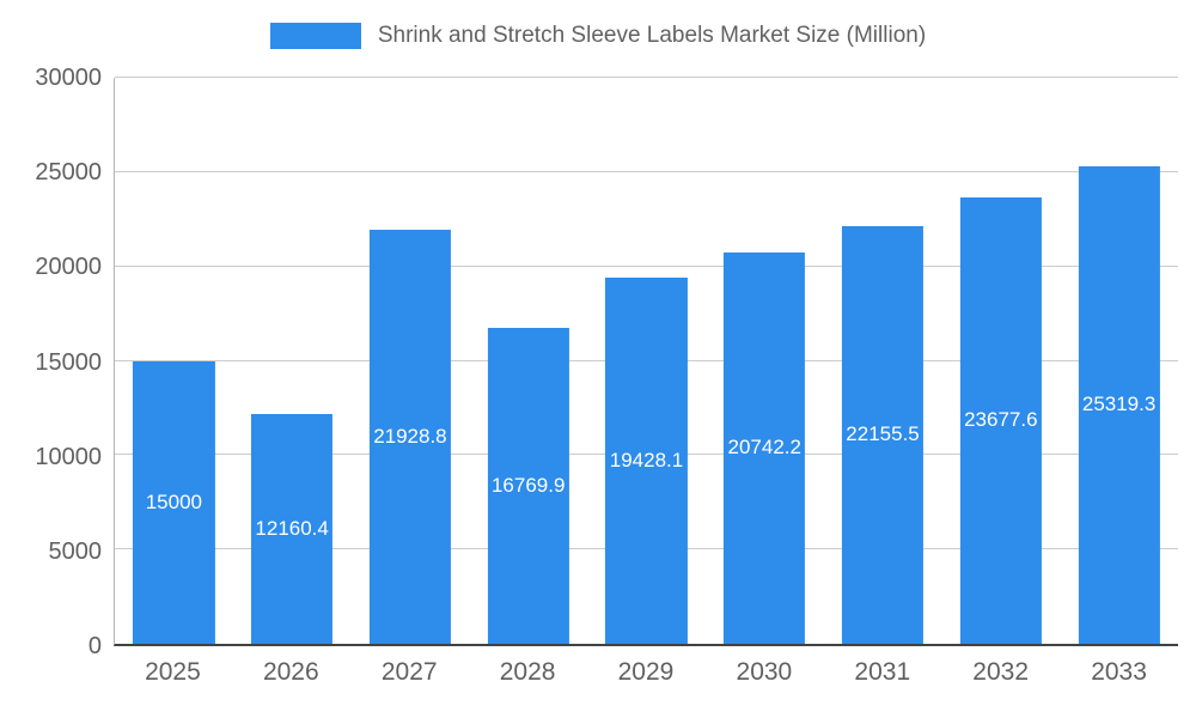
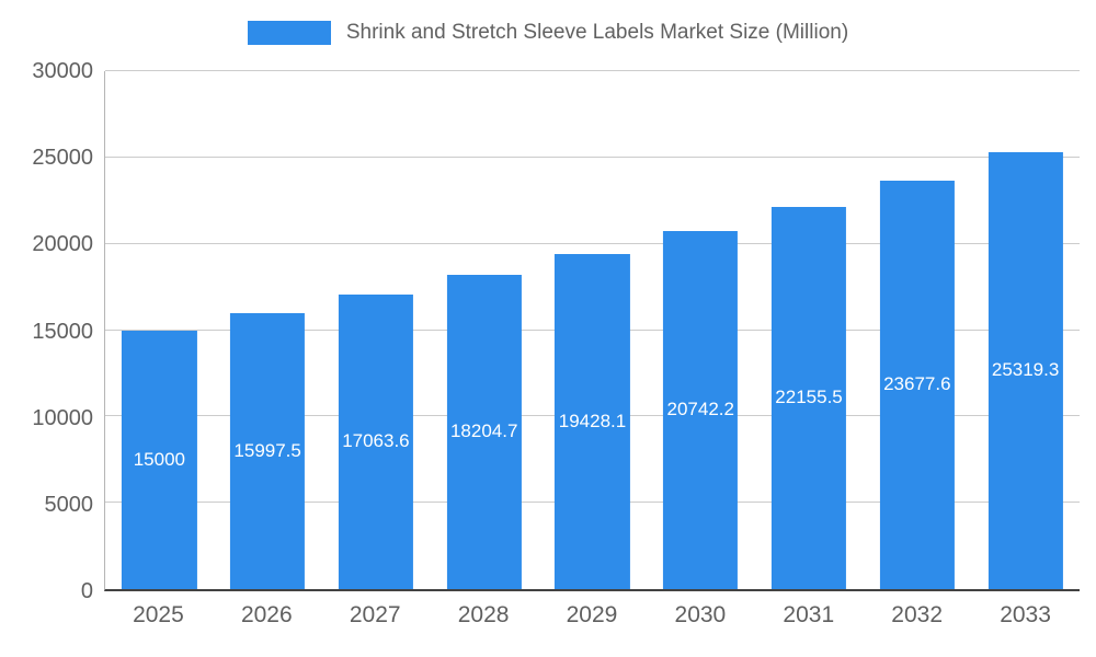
2026: 12160.4 -> 15997.5
2027: 21928.8 -> 17063.6
2028: 16769.9 -> 18204.7
